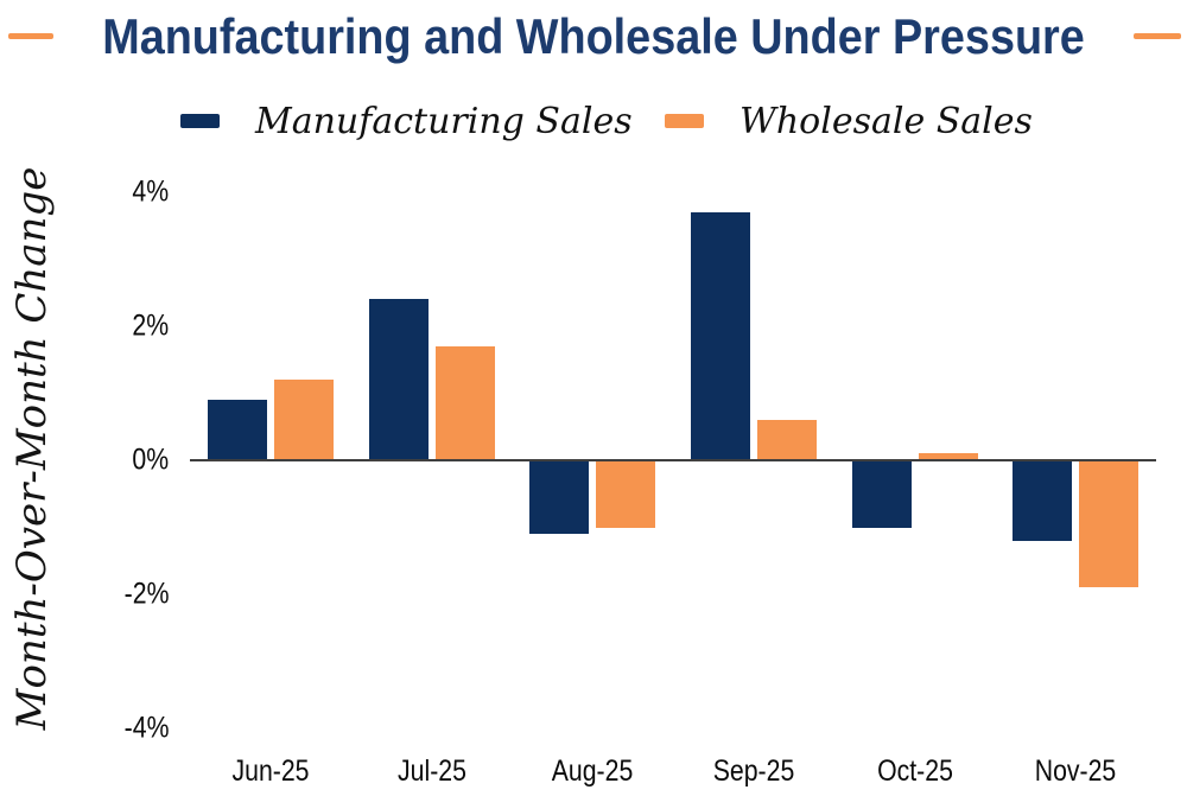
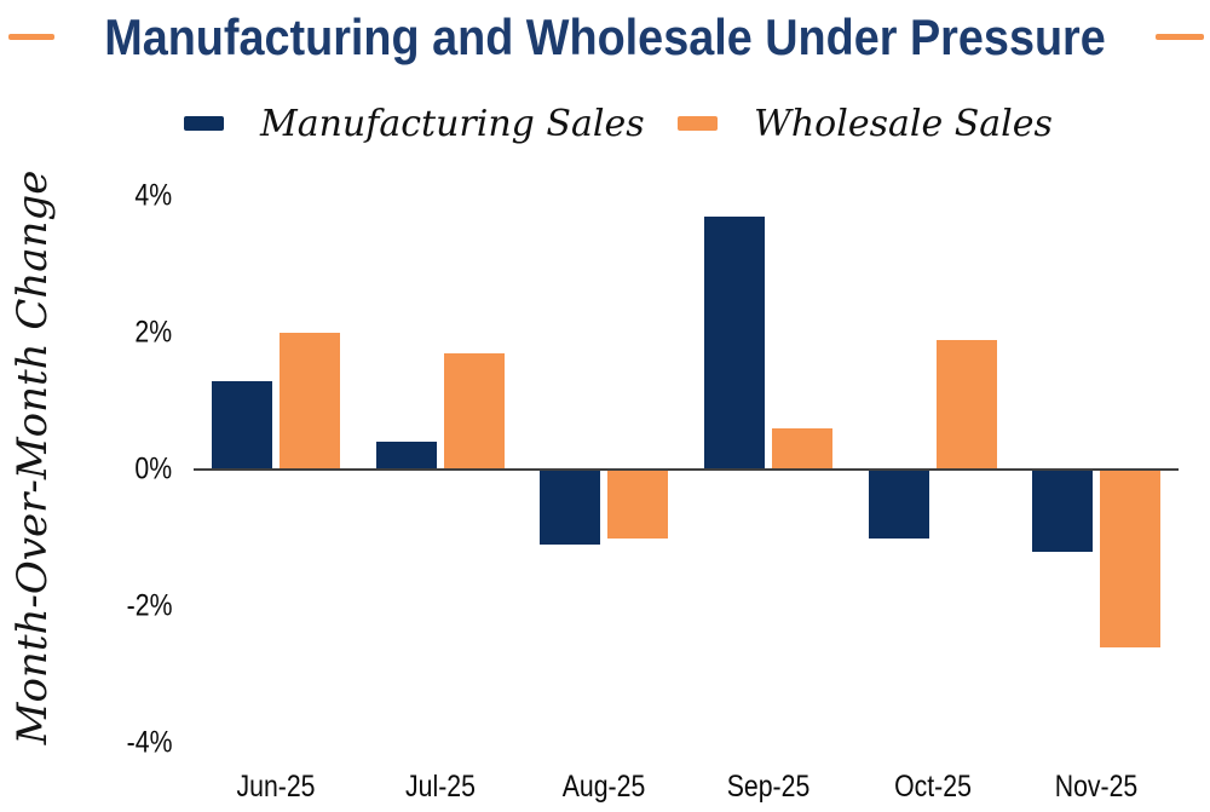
Manufacturing Sales/Jun-25: 0.9% -> 1.3%
Wholesale Sales/Jun-25: 1.2% -> 2.0%
Manufacturing Sales/Jul-25: 2.4% -> 0.4%
Wholesale Sales/Oct-25: 0.1% -> 1.9%
Wholesale Sales/Nov-25: -1.9% -> -2.6%
